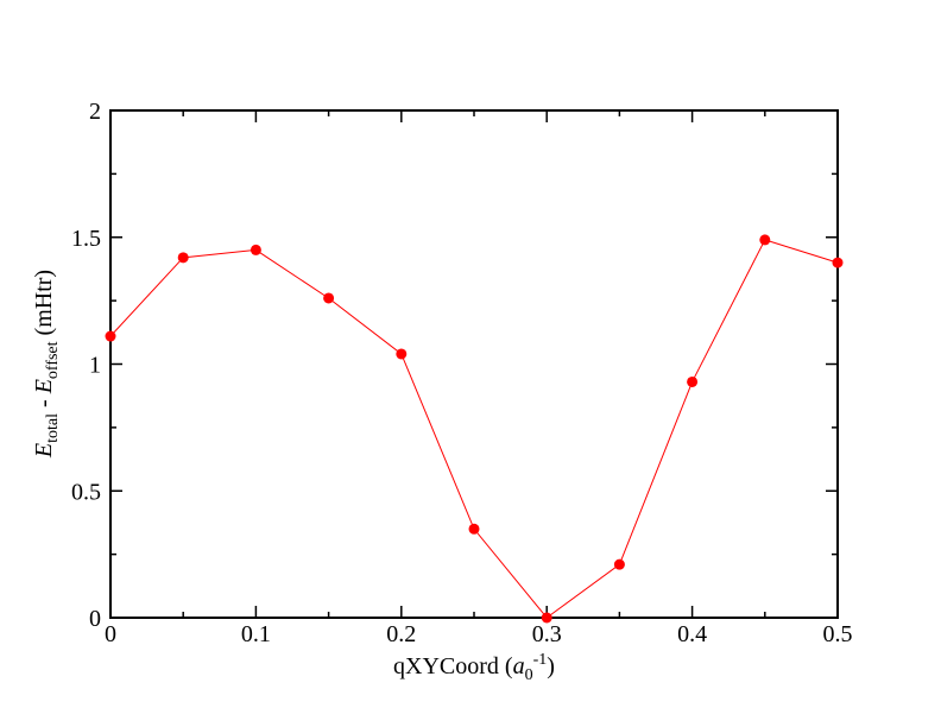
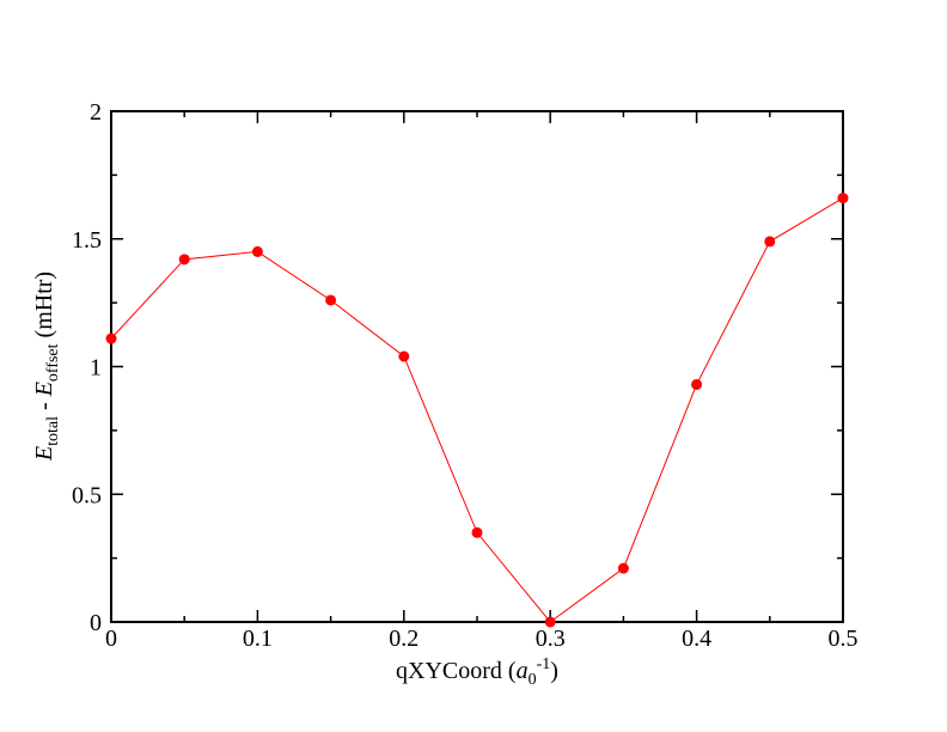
0.5: 1.40 -> 1.66
